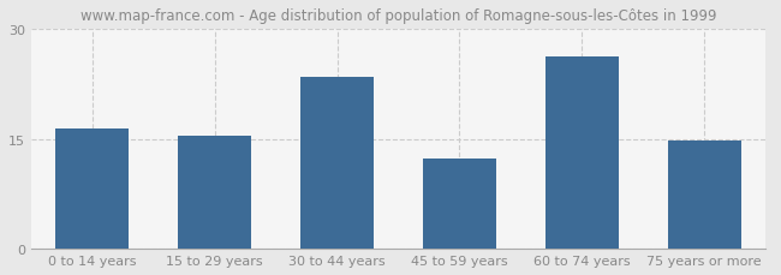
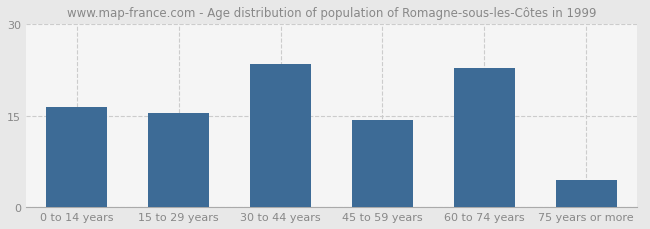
45 to 59 years: 12.4 -> 14.3
60 to 74 years: 26.2 -> 22.8
75 years or more: 14.8 -> 4.5
